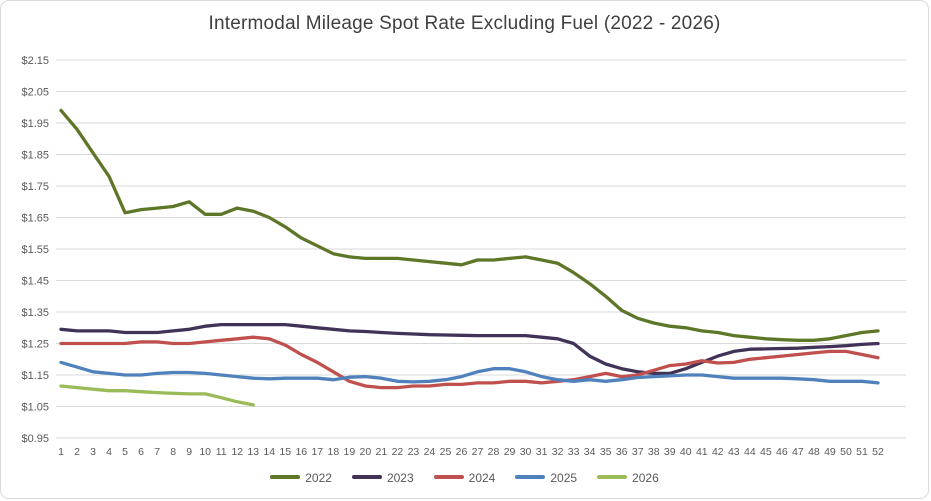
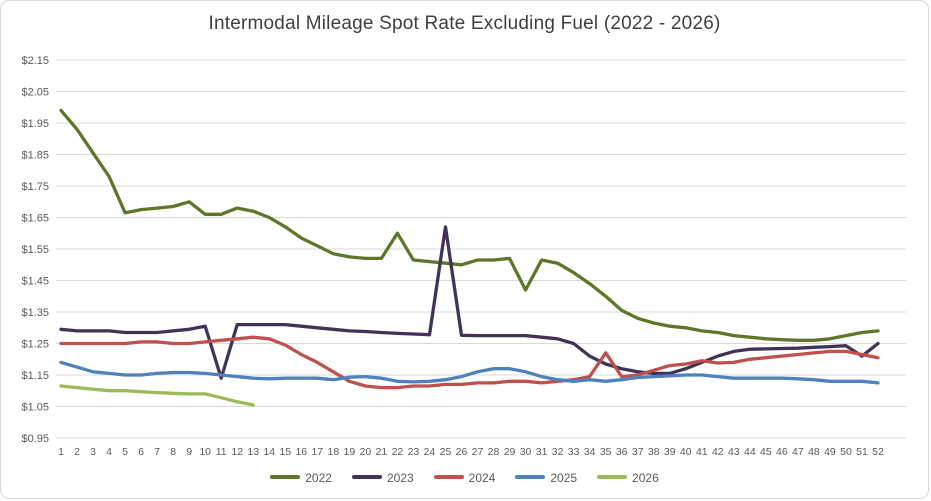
2023/11: $1.31 -> $1.14
2022/22: $1.52 -> $1.60
2023/25: $1.28 -> $1.62
2022/30: $1.52 -> $1.42
2024/35: $1.16 -> $1.22
2023/51: $1.25 -> $1.21
